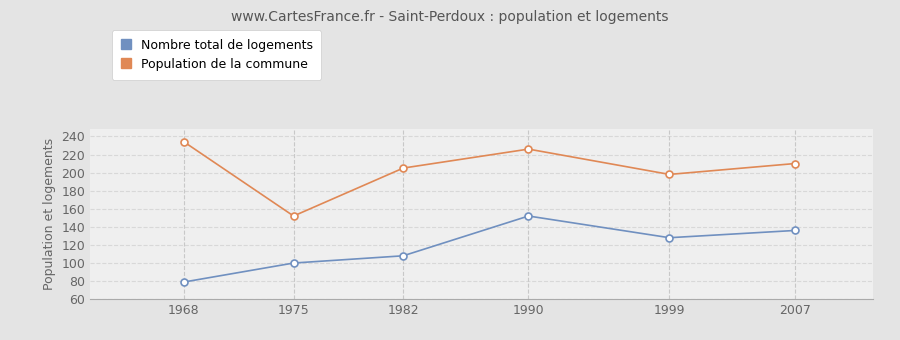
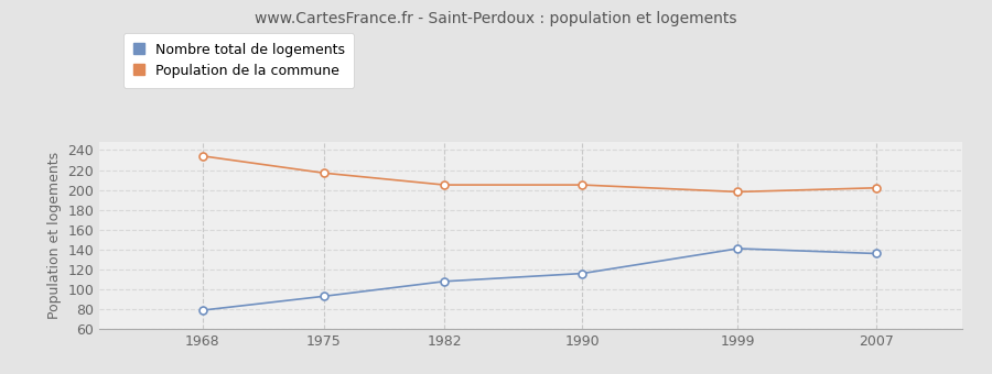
Nombre total de logements/1975: 100 -> 93
Population de la commune/1975: 152 -> 217
Nombre total de logements/1990: 152 -> 116
Population de la commune/1990: 226 -> 205
Nombre total de logements/1999: 128 -> 141
Population de la commune/2007: 210 -> 202
